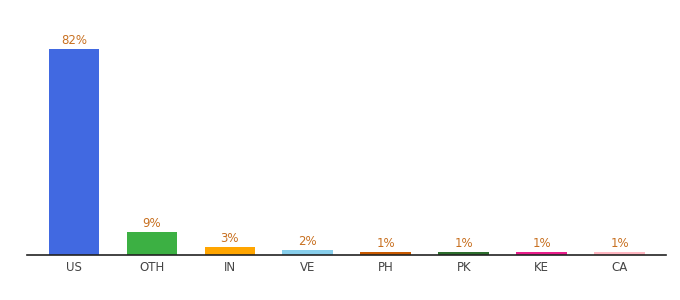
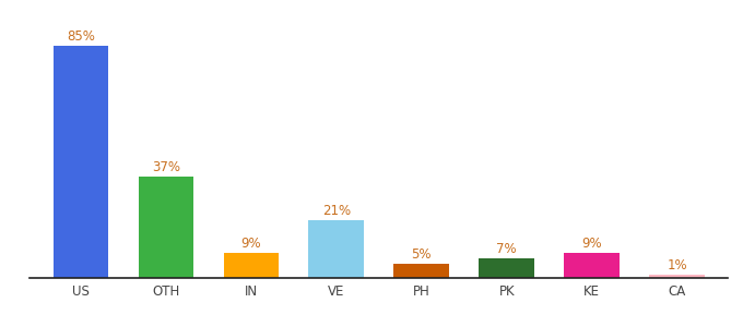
US: 82% -> 85%
OTH: 9% -> 37%
IN: 3% -> 9%
VE: 2% -> 21%
PH: 1% -> 5%
PK: 1% -> 7%
KE: 1% -> 9%
